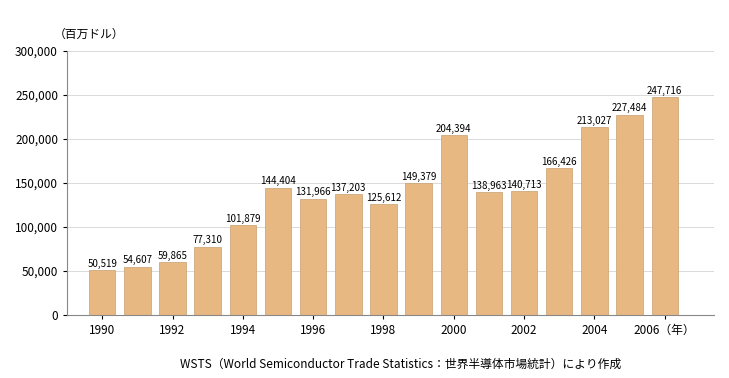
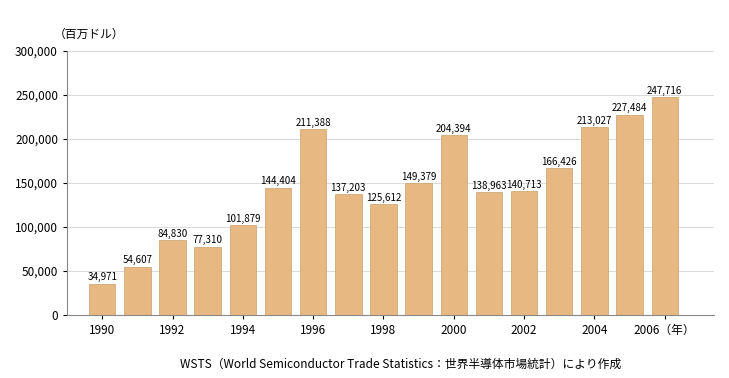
1990: 50,519 -> 34,971
1992: 59,865 -> 84,830
1996: 131,966 -> 211,388
